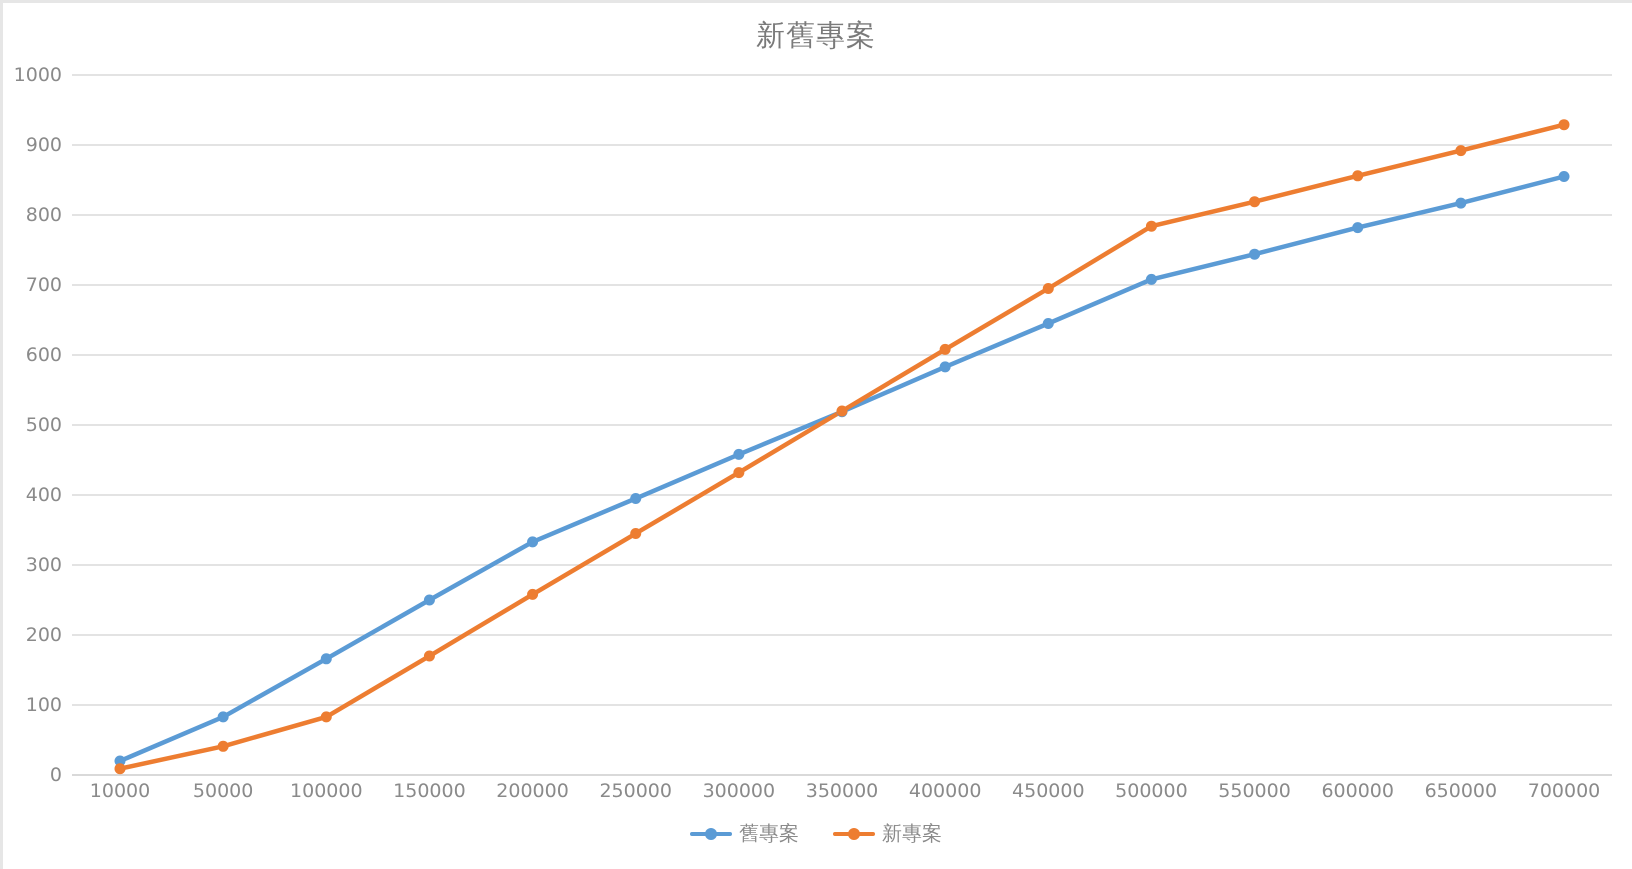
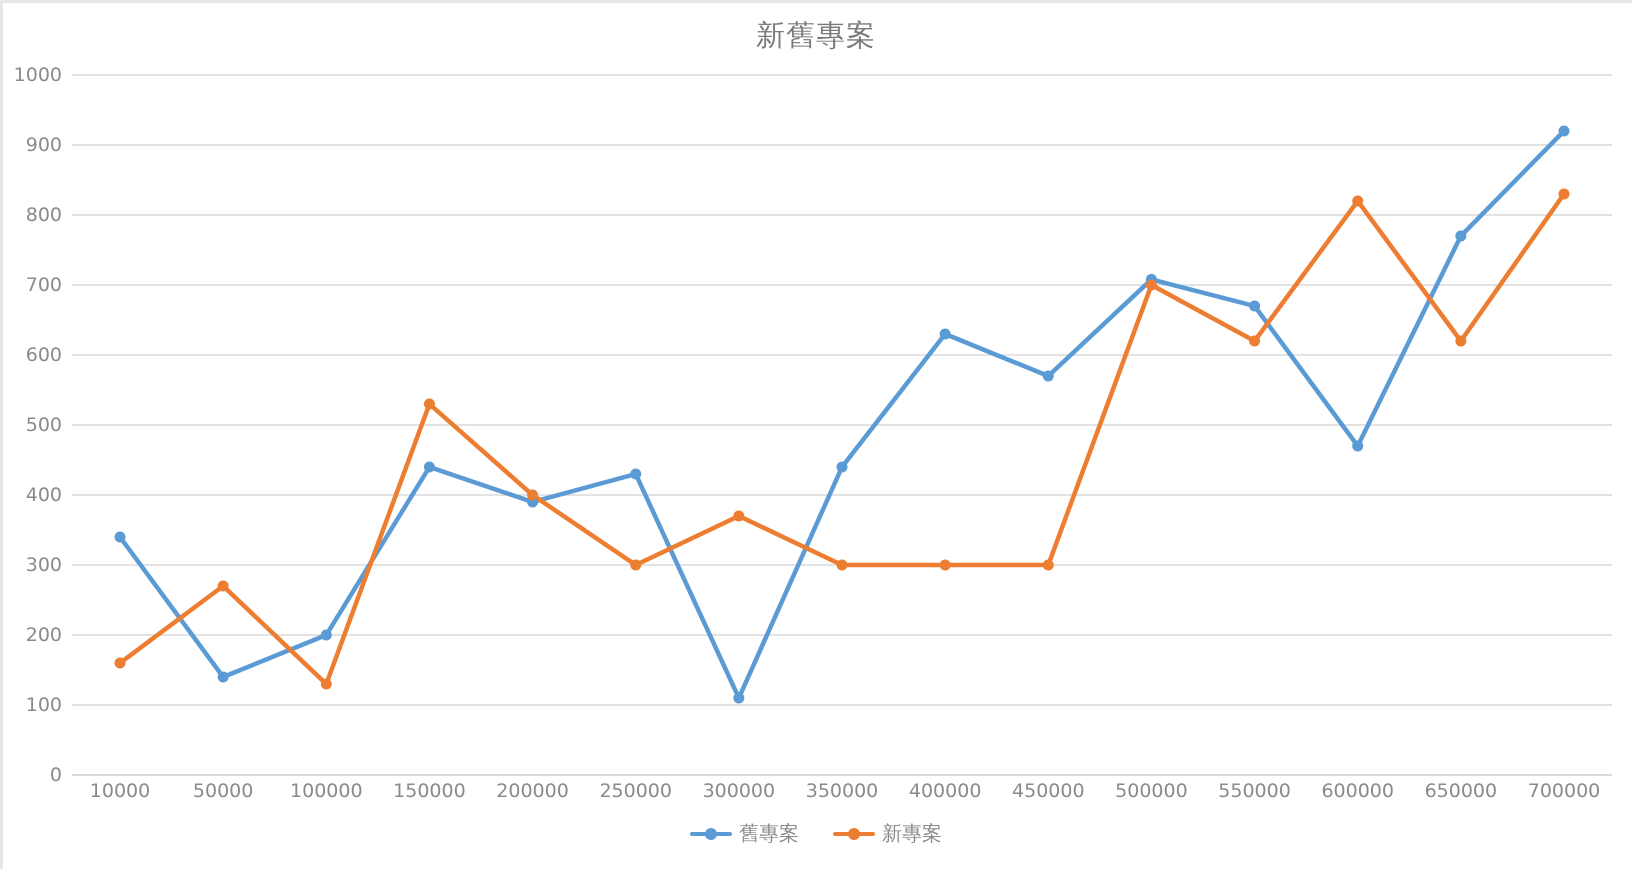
舊專案/10000: 20 -> 340
新專案/10000: 10 -> 160
舊專案/50000: 80 -> 140
新專案/50000: 40 -> 270
舊專案/100000: 170 -> 200
新專案/100000: 80 -> 130
舊專案/150000: 250 -> 440
新專案/150000: 170 -> 530
舊專案/200000: 330 -> 390
新專案/200000: 260 -> 400
舊專案/250000: 400 -> 430
新專案/250000: 340 -> 300
舊專案/300000: 460 -> 110
新專案/300000: 430 -> 370
舊專案/350000: 520 -> 440
新專案/350000: 520 -> 300
舊專案/400000: 580 -> 630
新專案/400000: 610 -> 300
舊專案/450000: 640 -> 570
新專案/450000: 700 -> 300
新專案/500000: 780 -> 700
舊專案/550000: 740 -> 670
新專案/550000: 820 -> 620
舊專案/600000: 780 -> 470
新專案/600000: 860 -> 820
舊專案/650000: 820 -> 770
新專案/650000: 890 -> 620
舊專案/700000: 860 -> 920
新專案/700000: 930 -> 830
